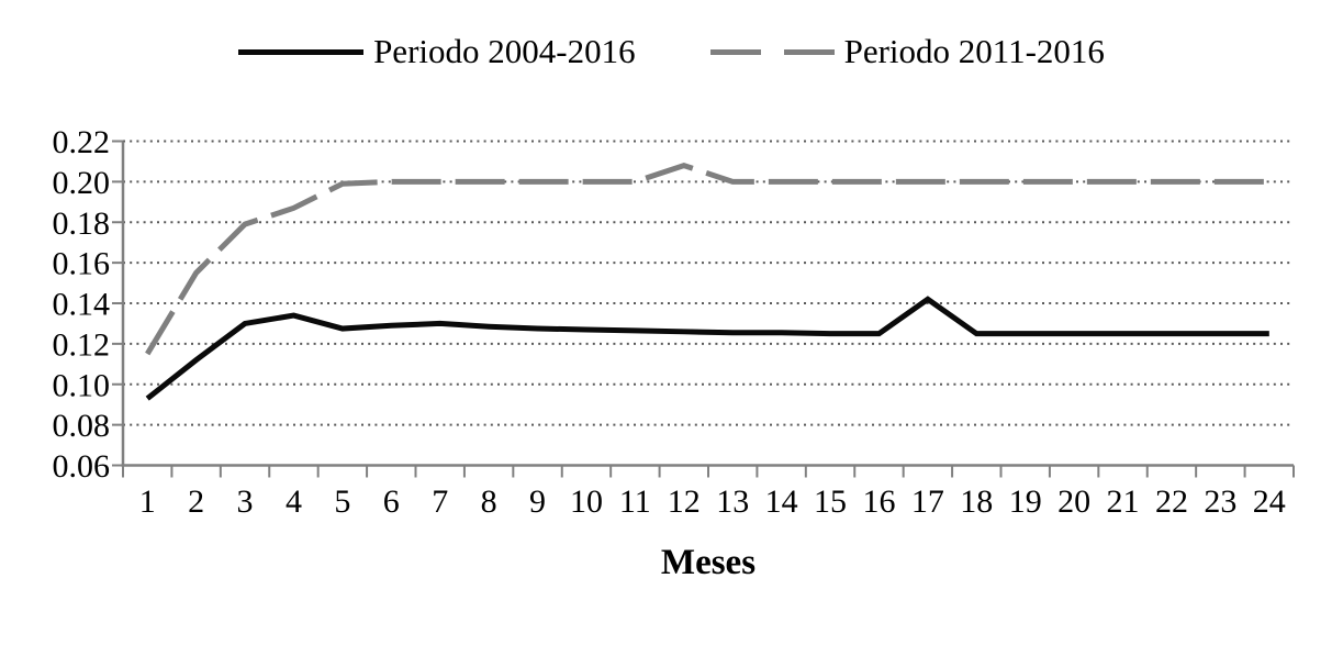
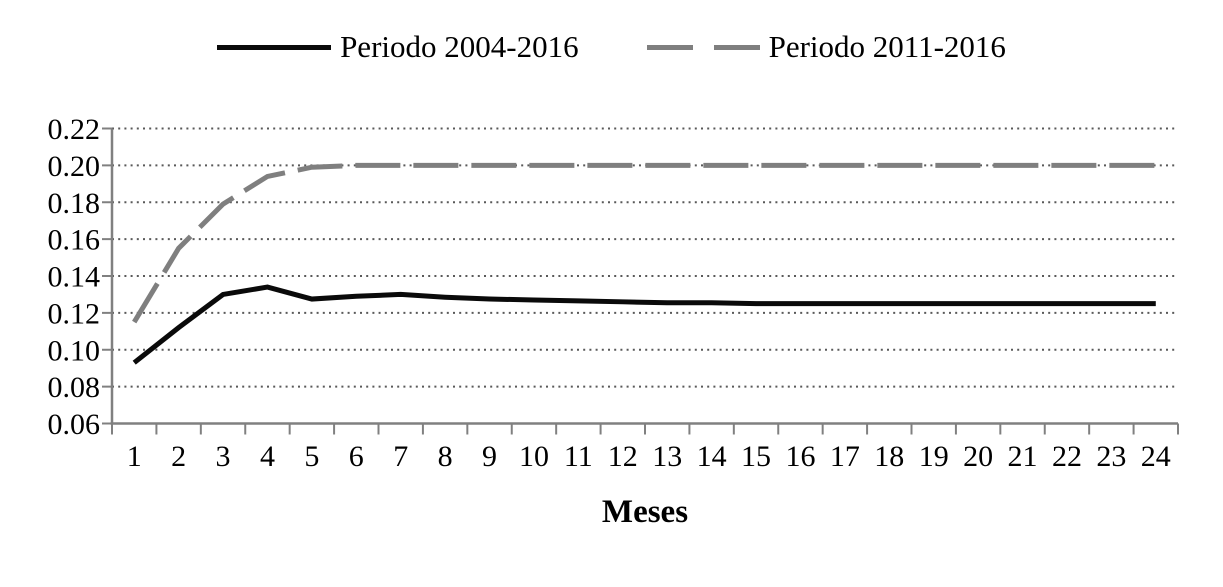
Periodo 2011-2016/4: 0.187 -> 0.194
Periodo 2011-2016/12: 0.208 -> 0.200
Periodo 2004-2016/17: 0.142 -> 0.125
